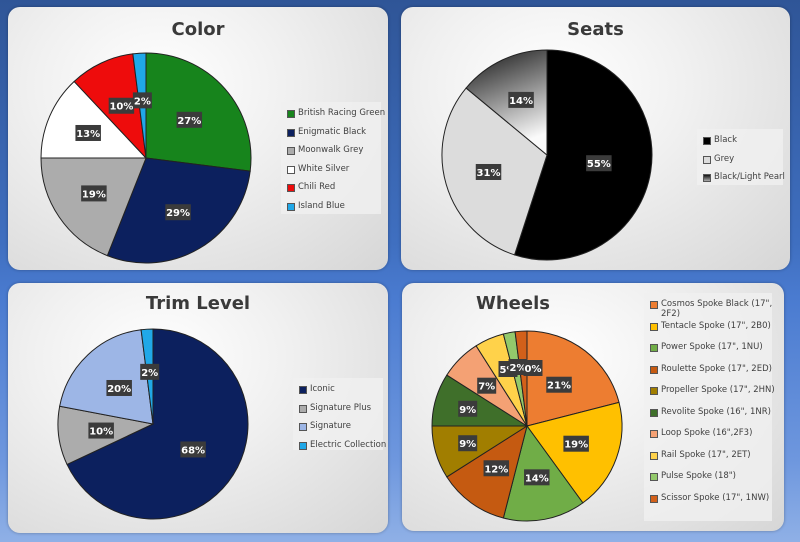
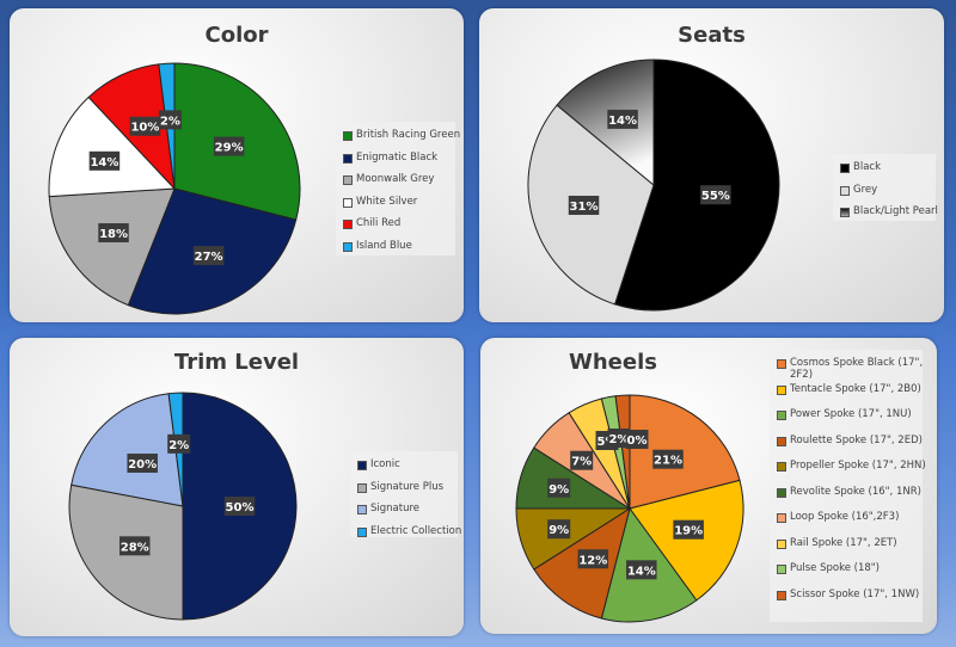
Color/British Racing Green: 27% -> 29%
Color/Enigmatic Black: 29% -> 27%
Color/Moonwalk Grey: 19% -> 18%
Color/White Silver: 13% -> 14%
Trim Level/Iconic: 68% -> 50%
Trim Level/Signature Plus: 10% -> 28%
